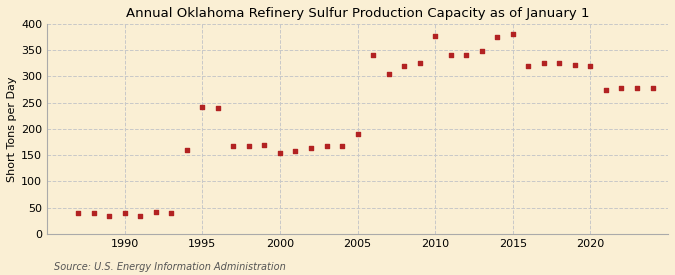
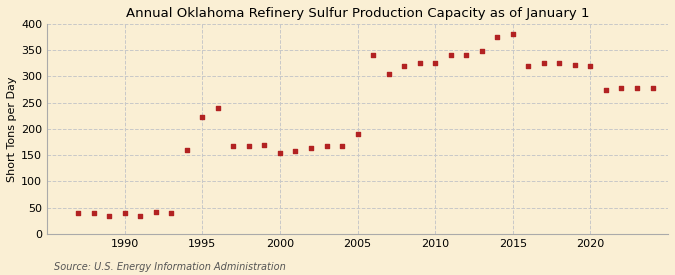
1995: 242 -> 222
2010: 376 -> 325
